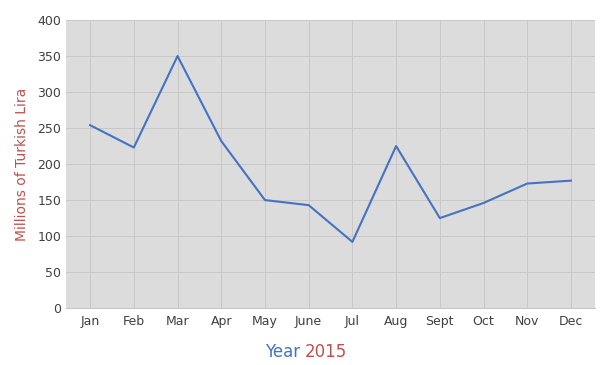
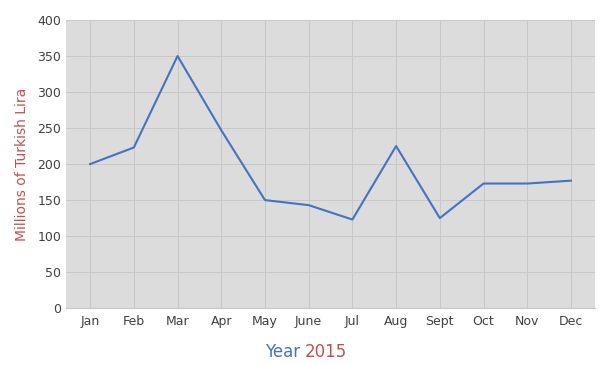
Jan: 254 -> 200
Apr: 232 -> 247
Jul: 92 -> 123
Oct: 146 -> 173
